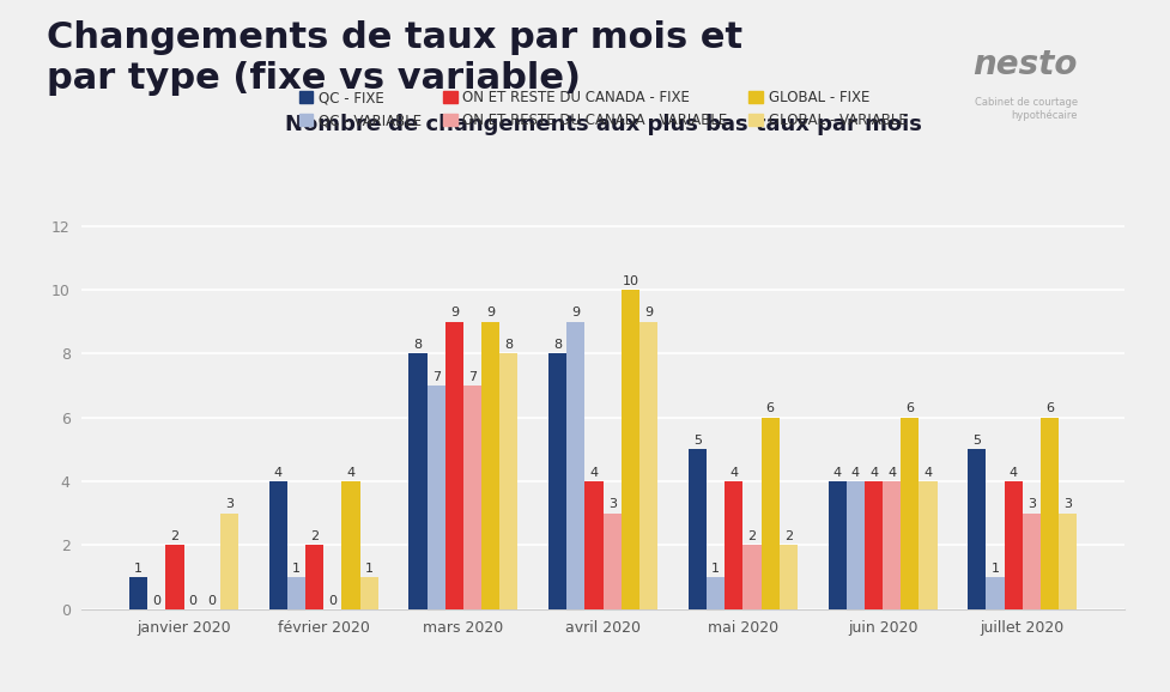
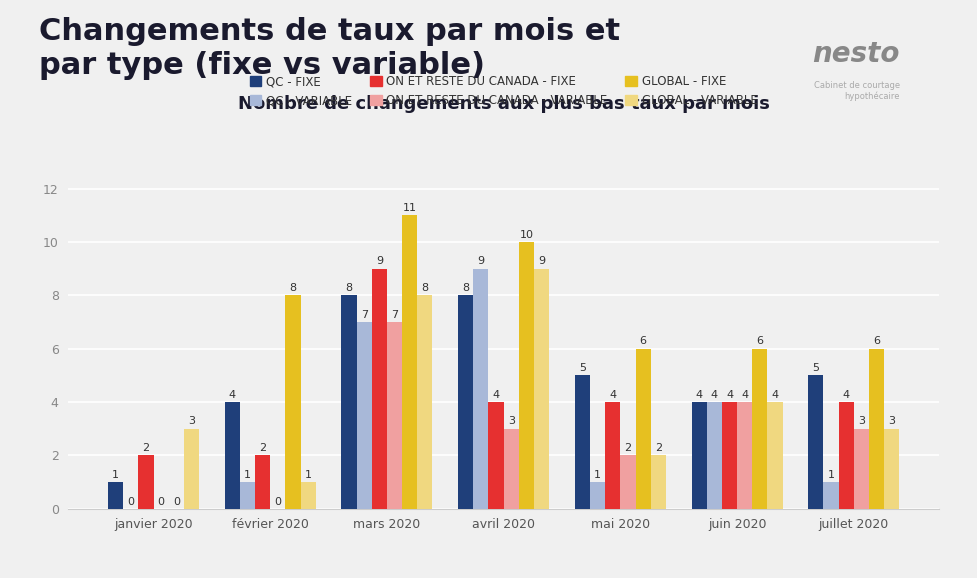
GLOBAL - FIXE/février 2020: 4 -> 8
GLOBAL - FIXE/mars 2020: 9 -> 11
